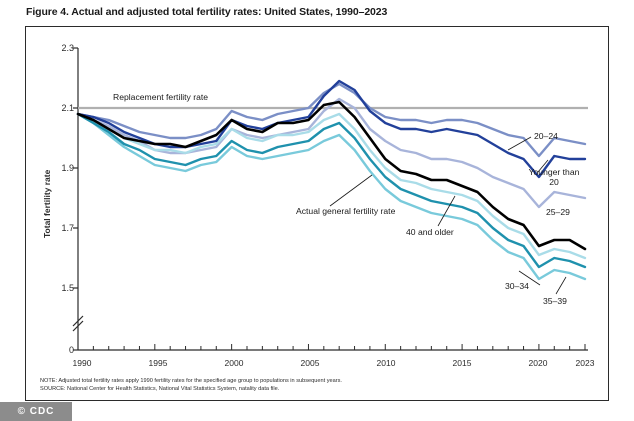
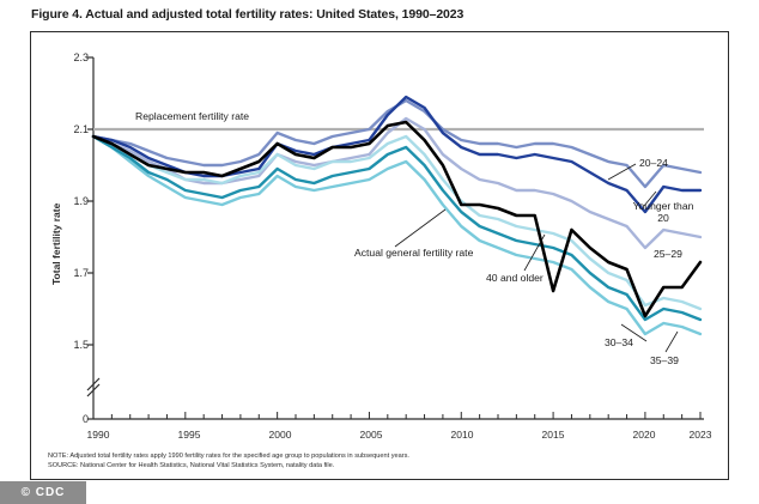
Actual general fertility rate/2010: 1.93 -> 1.89
Actual general fertility rate/2015: 1.84 -> 1.65
Actual general fertility rate/2020: 1.64 -> 1.58
Actual general fertility rate/2023: 1.63 -> 1.73
